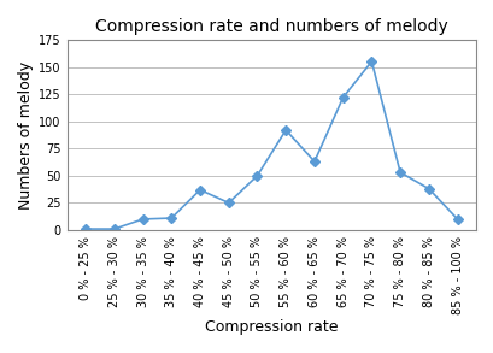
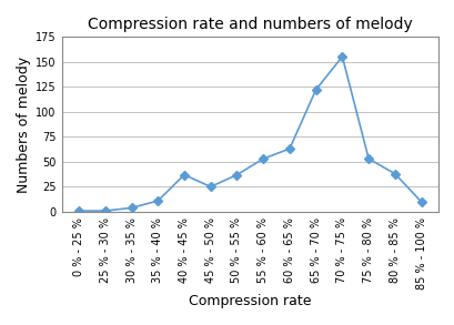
30 % - 35 %: 10 -> 4
50 % - 55 %: 50 -> 37
55 % - 60 %: 92 -> 53
